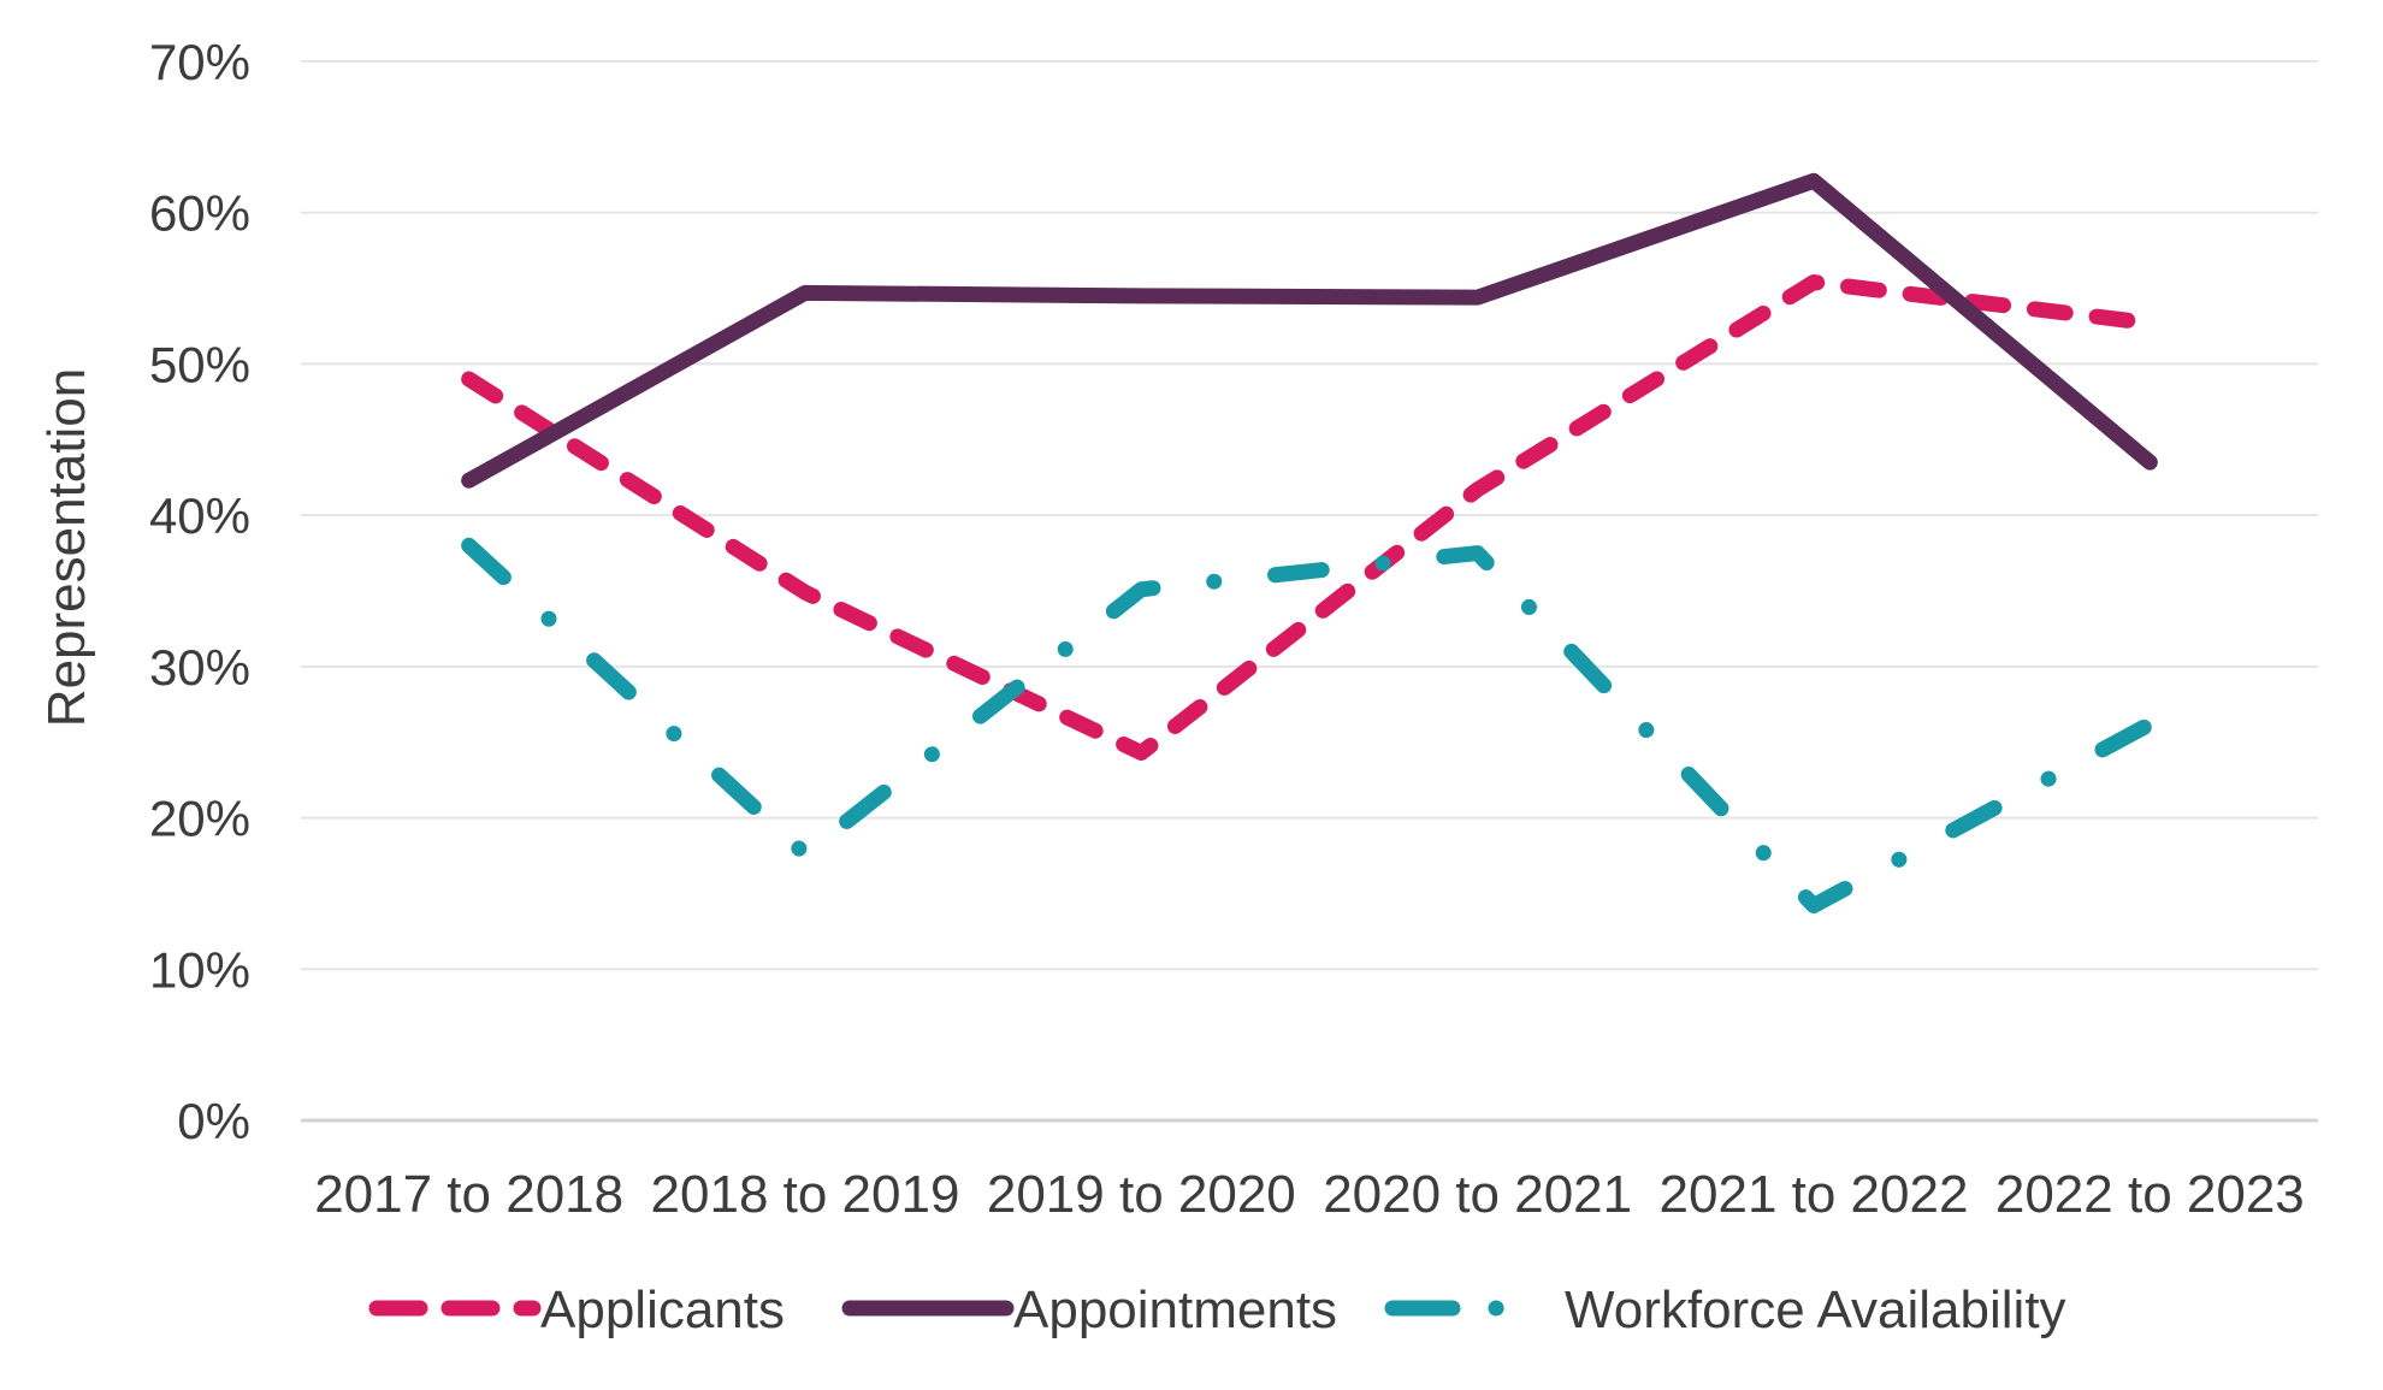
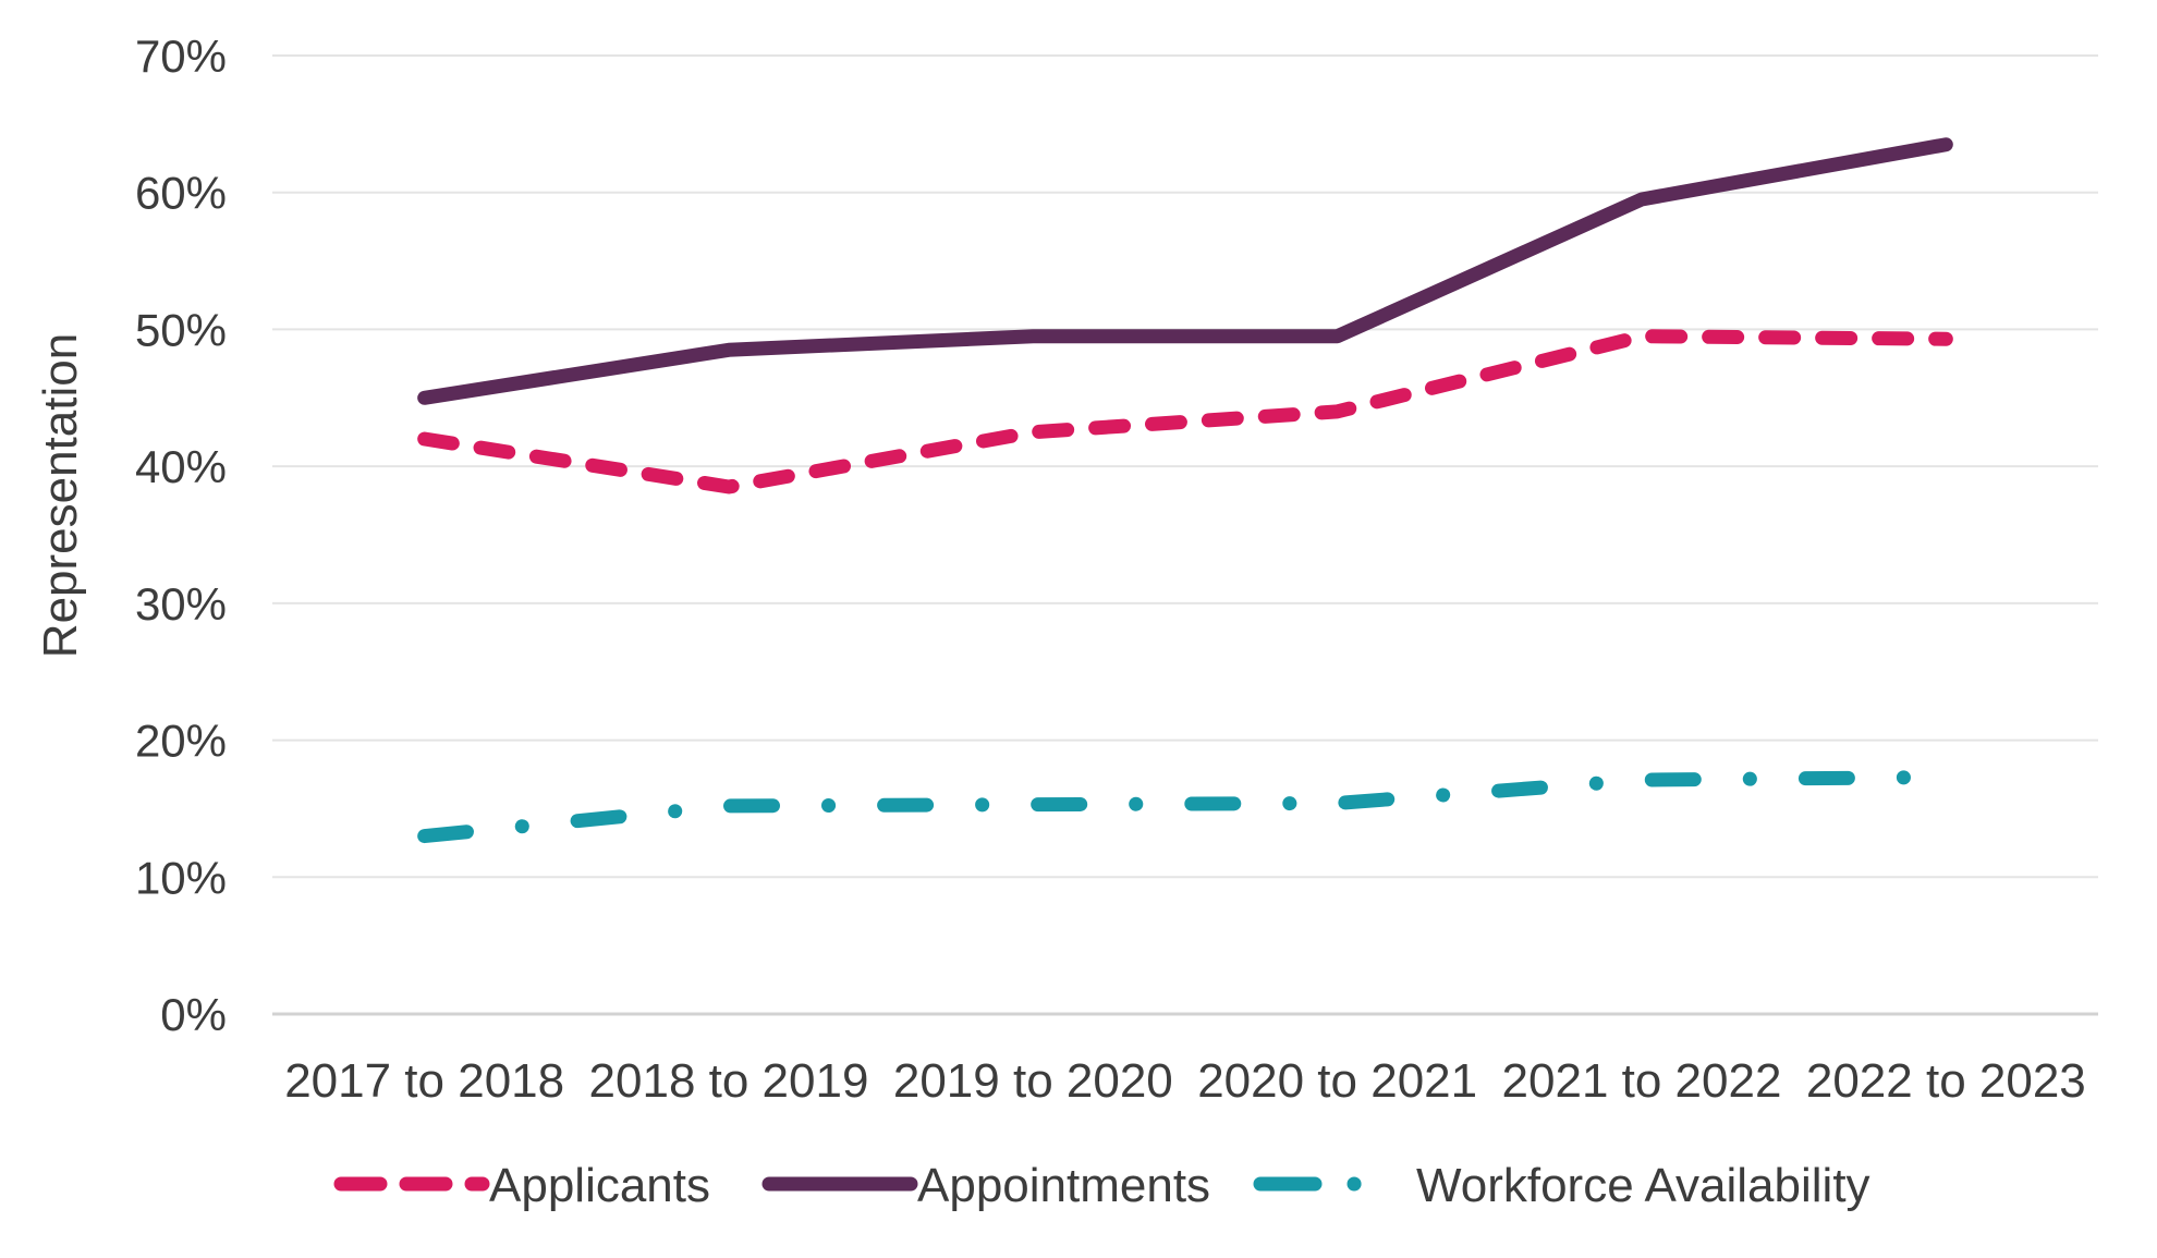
Applicants/2017 to 2018: 49.0% -> 42.0%
Appointments/2017 to 2018: 42.3% -> 45.0%
Workforce Availability/2017 to 2018: 38.0% -> 13.0%
Applicants/2018 to 2019: 34.9% -> 38.5%
Appointments/2018 to 2019: 54.7% -> 48.5%
Workforce Availability/2018 to 2019: 17.6% -> 15.2%
Applicants/2019 to 2020: 24.3% -> 42.5%
Appointments/2019 to 2020: 54.5% -> 49.5%
Workforce Availability/2019 to 2020: 35.1% -> 15.3%
Applicants/2020 to 2021: 41.7% -> 44.0%
Appointments/2020 to 2021: 54.4% -> 49.5%
Workforce Availability/2020 to 2021: 37.5% -> 15.4%
Applicants/2021 to 2022: 55.4% -> 49.5%
Appointments/2021 to 2022: 62.1% -> 59.5%
Workforce Availability/2021 to 2022: 14.2% -> 17.1%
Applicants/2022 to 2023: 52.7% -> 49.3%
Appointments/2022 to 2023: 43.5% -> 63.5%
Workforce Availability/2022 to 2023: 26.2% -> 17.3%
